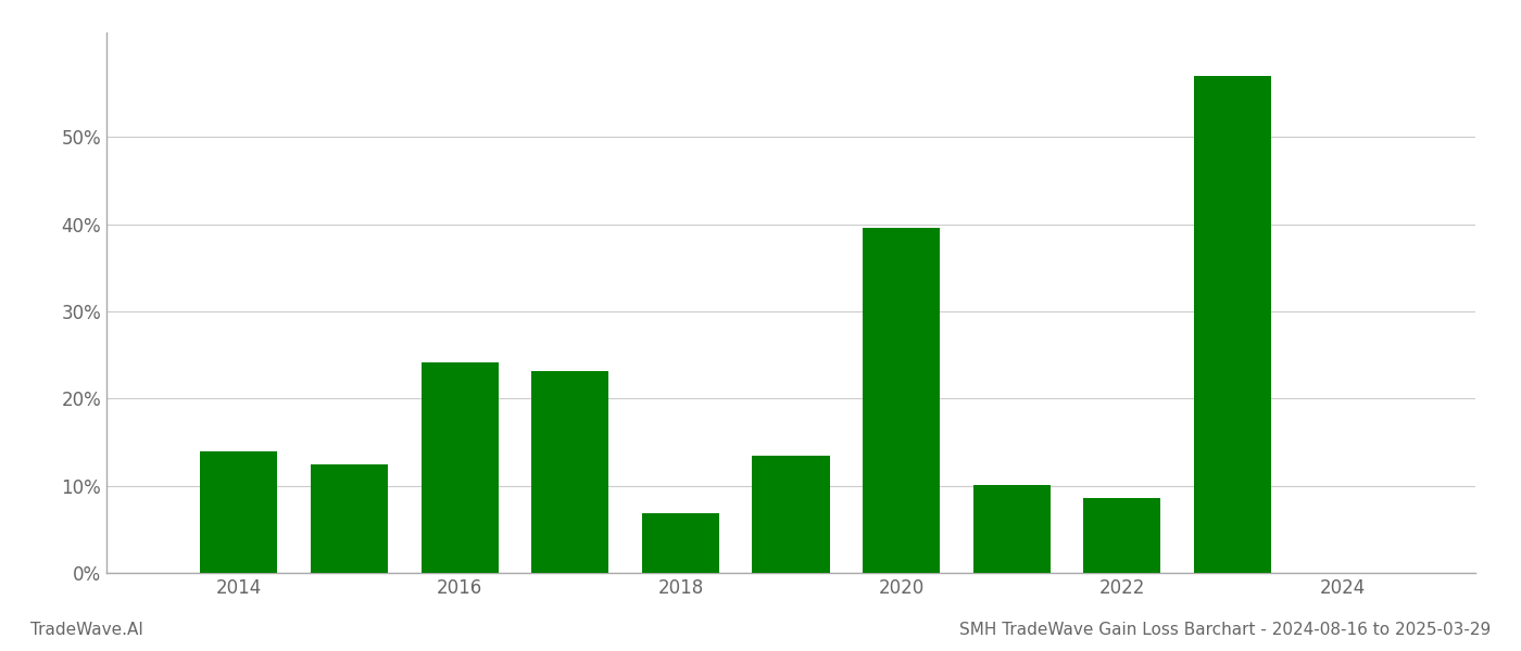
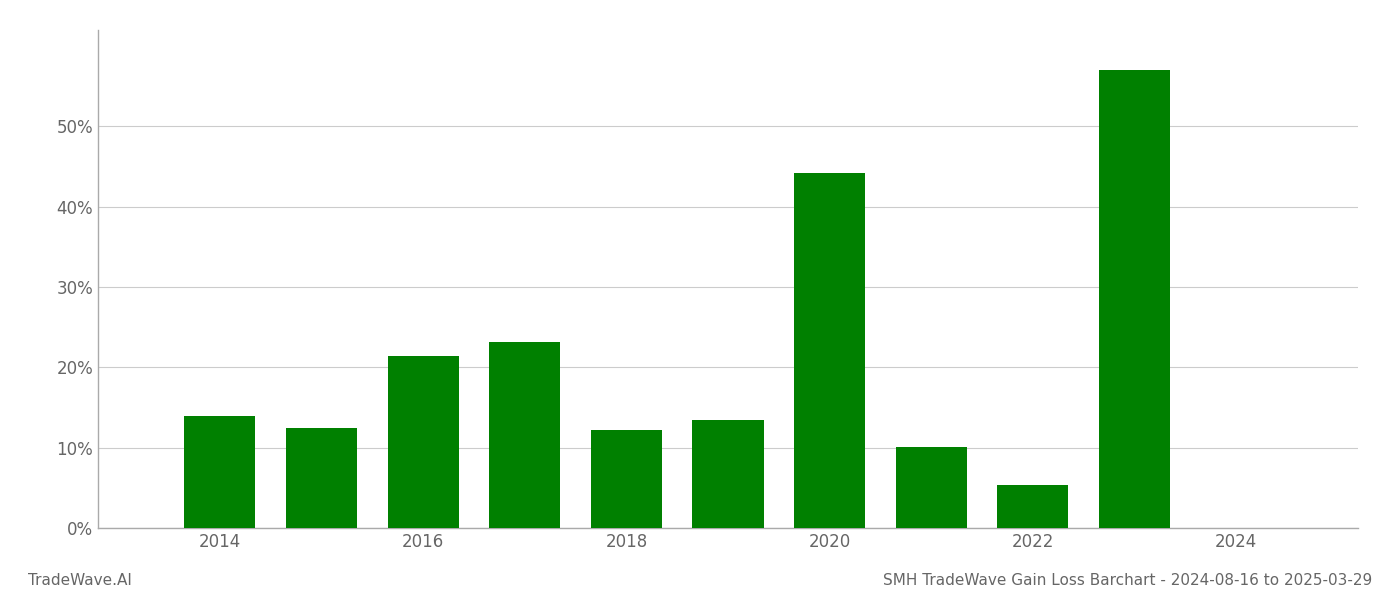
2016: 24.2% -> 21.4%
2018: 6.8% -> 12.2%
2020: 39.6% -> 44.2%
2022: 8.6% -> 5.4%
